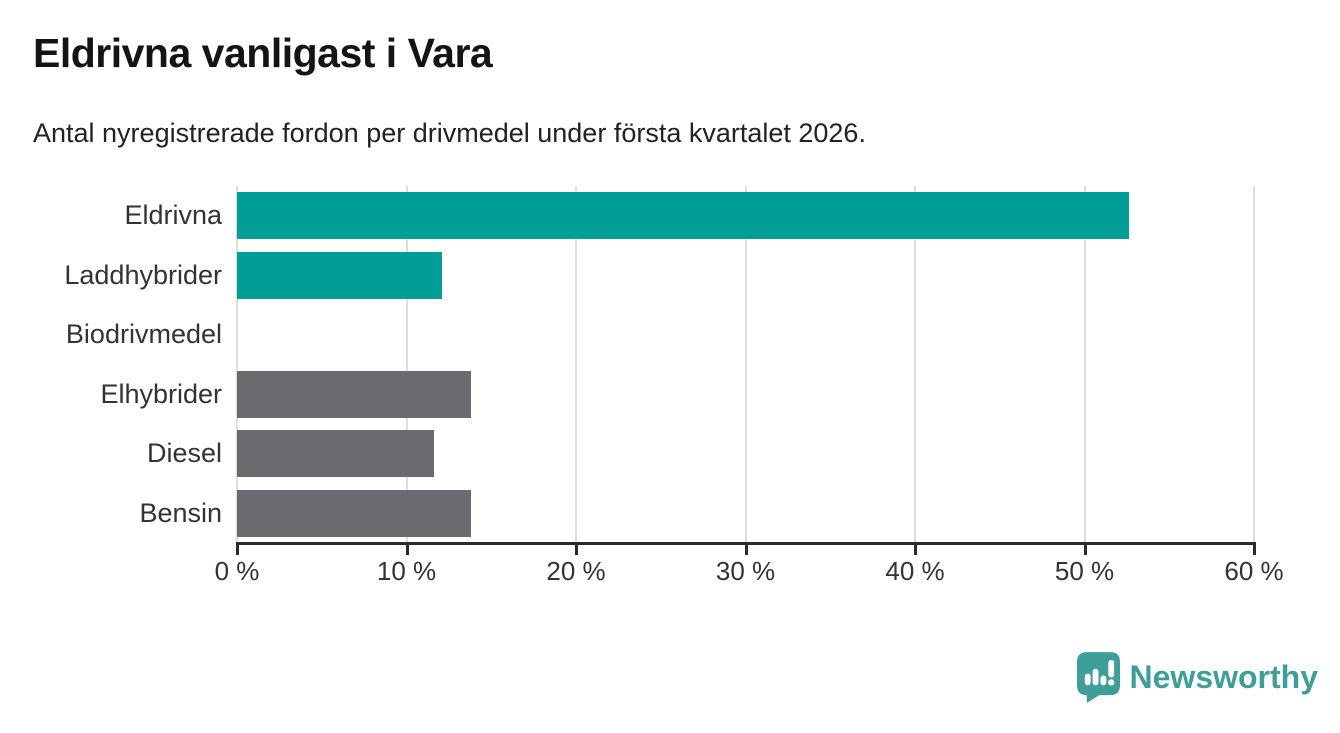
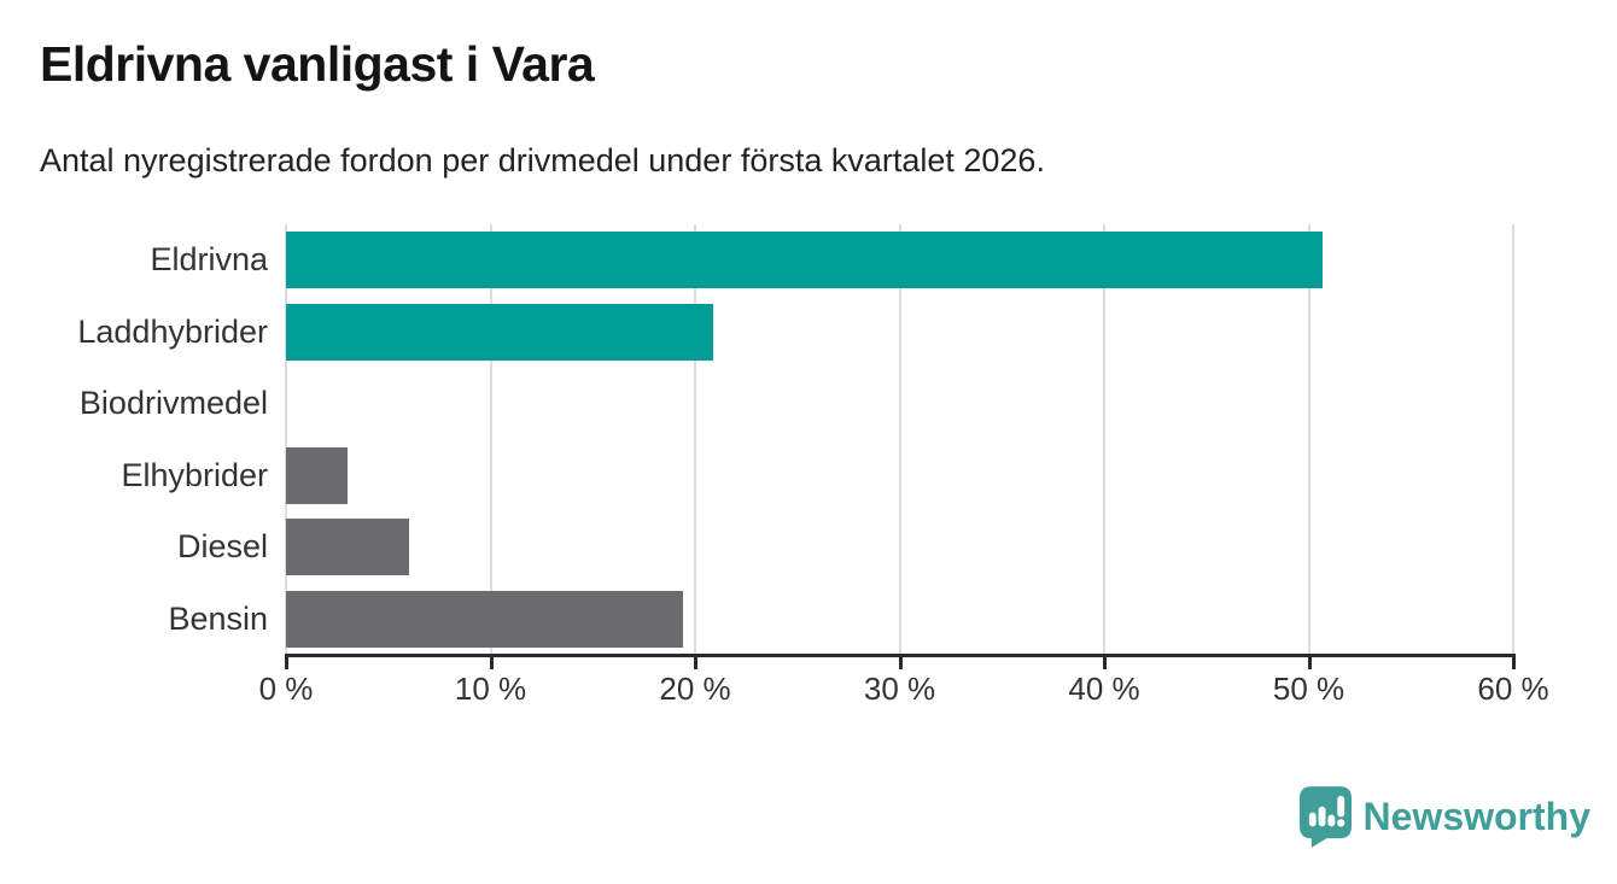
Eldrivna: 52.6% -> 50.7%
Laddhybrider: 12.1% -> 20.9%
Elhybrider: 13.8% -> 3.0%
Diesel: 11.6% -> 6.0%
Bensin: 13.8% -> 19.4%
